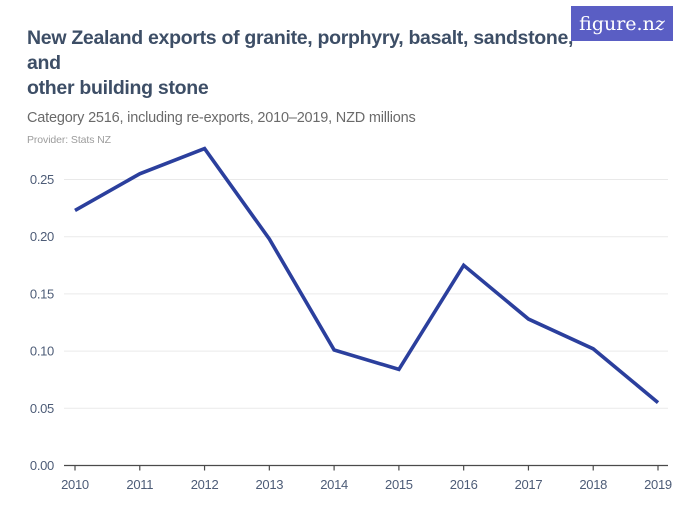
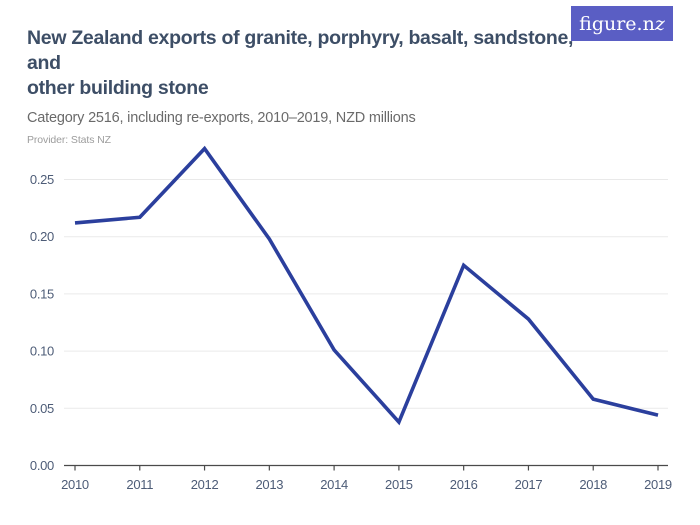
2010: 0.223 -> 0.212
2011: 0.255 -> 0.217
2015: 0.084 -> 0.038
2018: 0.102 -> 0.058
2019: 0.055 -> 0.044
